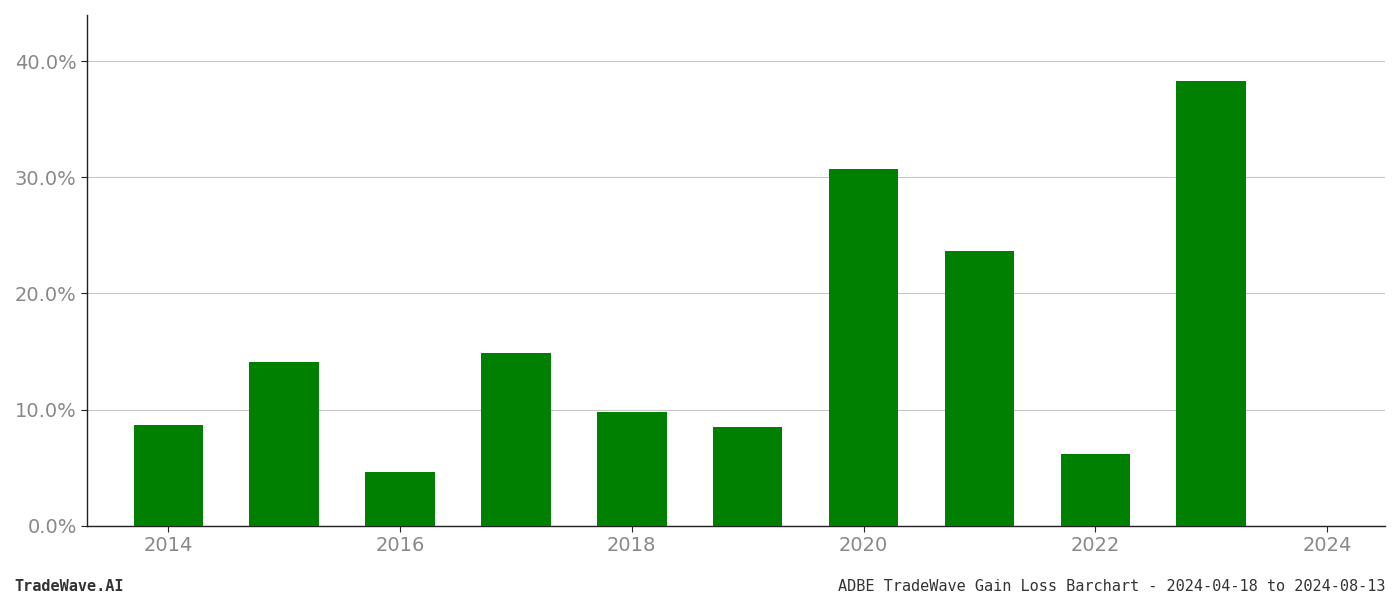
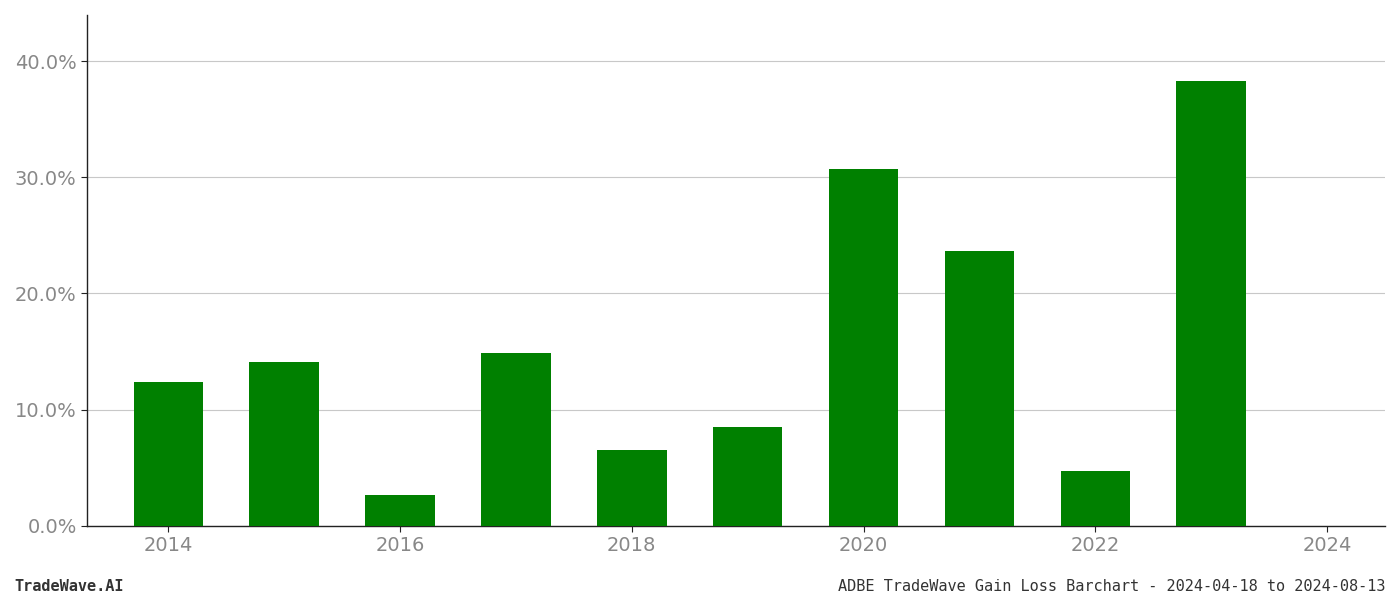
2014: 8.7% -> 12.4%
2016: 4.6% -> 2.6%
2018: 9.8% -> 6.5%
2022: 6.2% -> 4.7%
